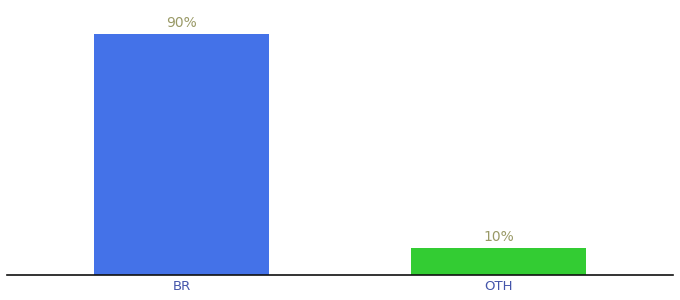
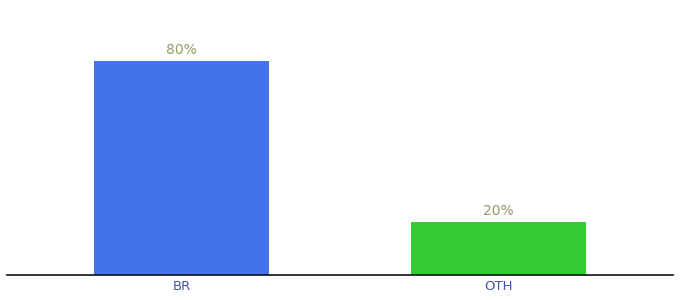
BR: 90% -> 80%
OTH: 10% -> 20%
